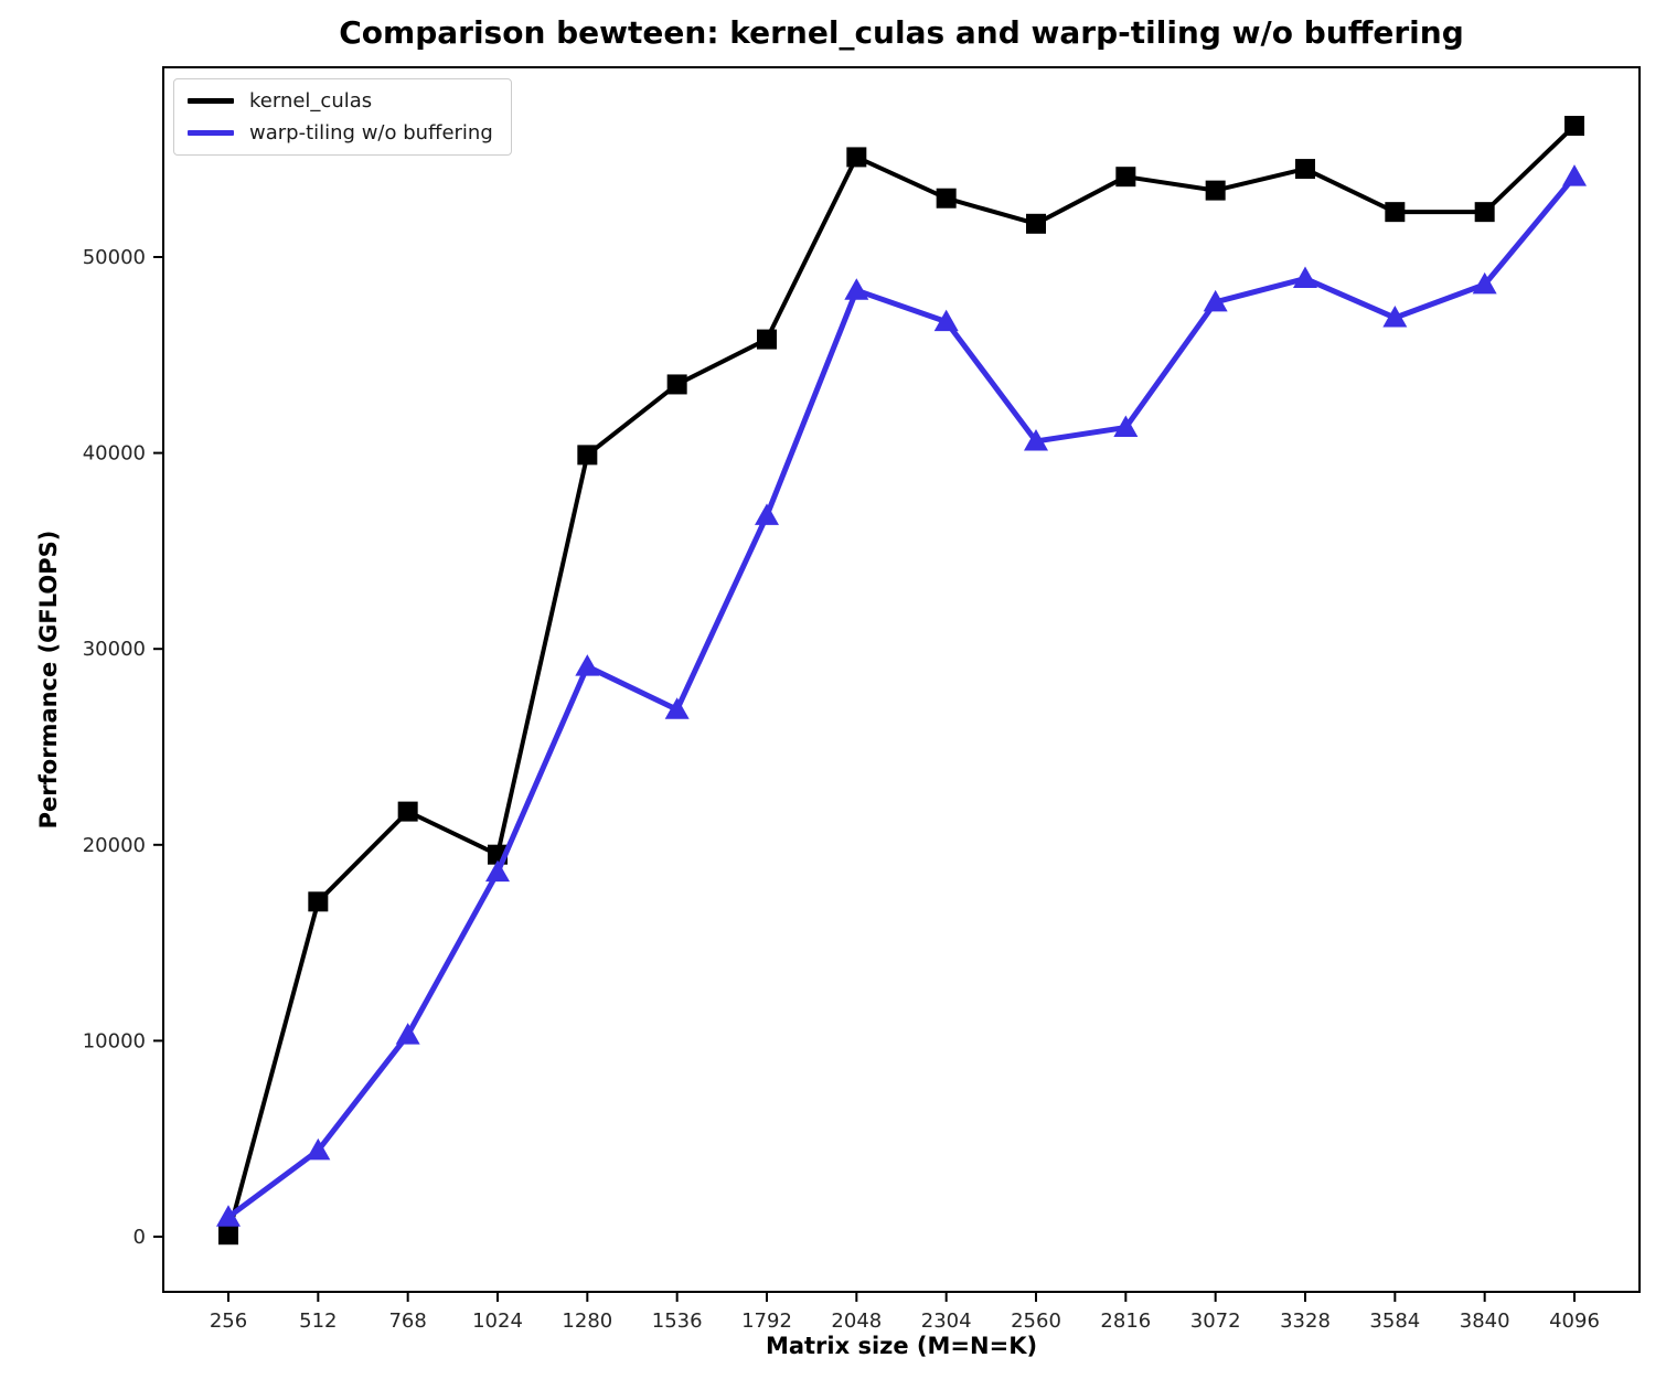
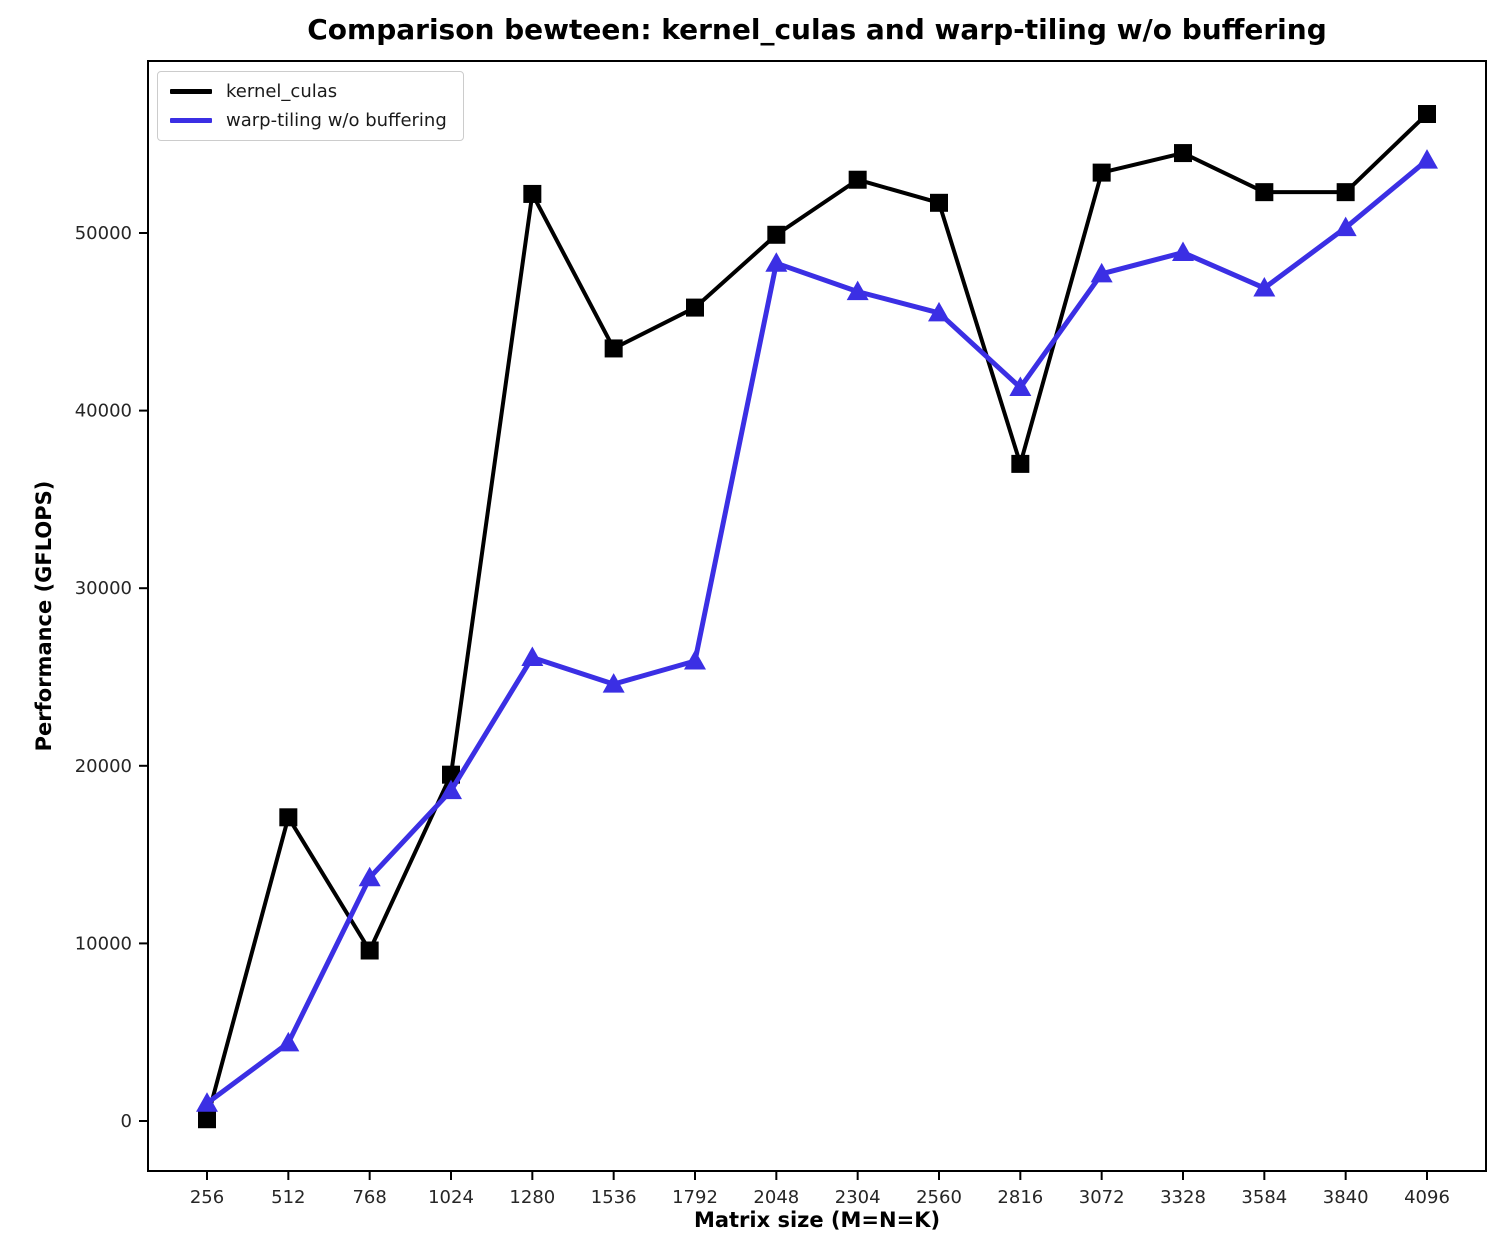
kernel_culas/768: 21700 -> 9600
warp-tiling w/o buffering/768: 10300 -> 13700
kernel_culas/1280: 39900 -> 52200
warp-tiling w/o buffering/1280: 29100 -> 26100
warp-tiling w/o buffering/1536: 26900 -> 24600
warp-tiling w/o buffering/1792: 36800 -> 25900
kernel_culas/2048: 55100 -> 49900
warp-tiling w/o buffering/2560: 40600 -> 45500
kernel_culas/2816: 54100 -> 37000
warp-tiling w/o buffering/3840: 48600 -> 50300
